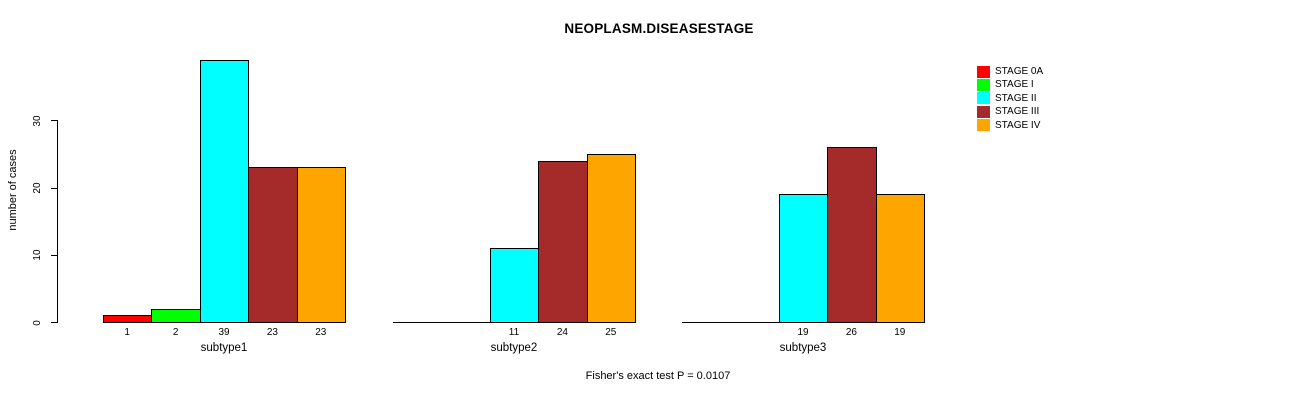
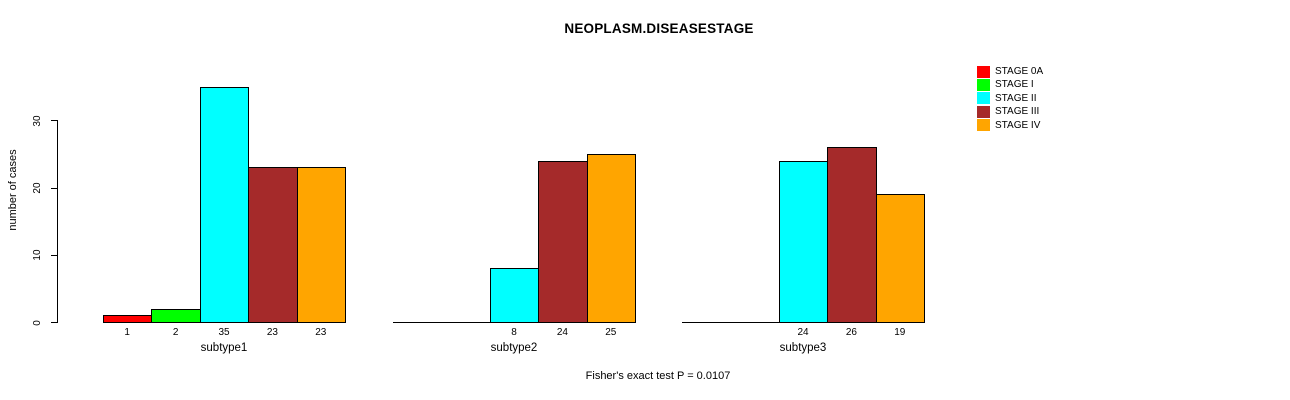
STAGE II/subtype1: 39 -> 35
STAGE II/subtype2: 11 -> 8
STAGE II/subtype3: 19 -> 24
